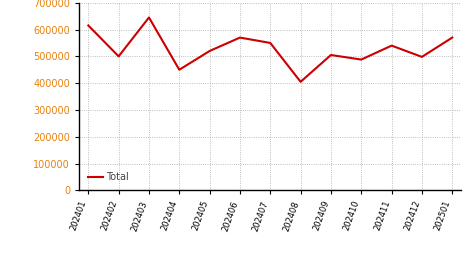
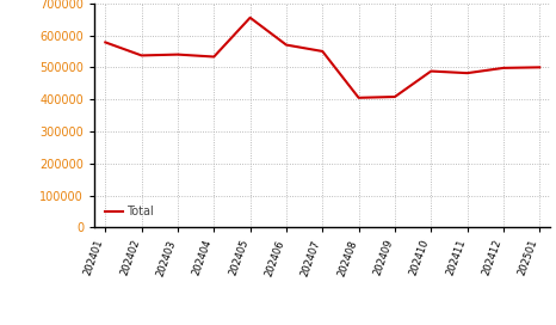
202401: 615000 -> 578000
202402: 500000 -> 537000
202403: 645000 -> 540000
202404: 450000 -> 533000
202405: 520000 -> 655000
202409: 505000 -> 408000
202411: 540000 -> 482000
202501: 570000 -> 500000
